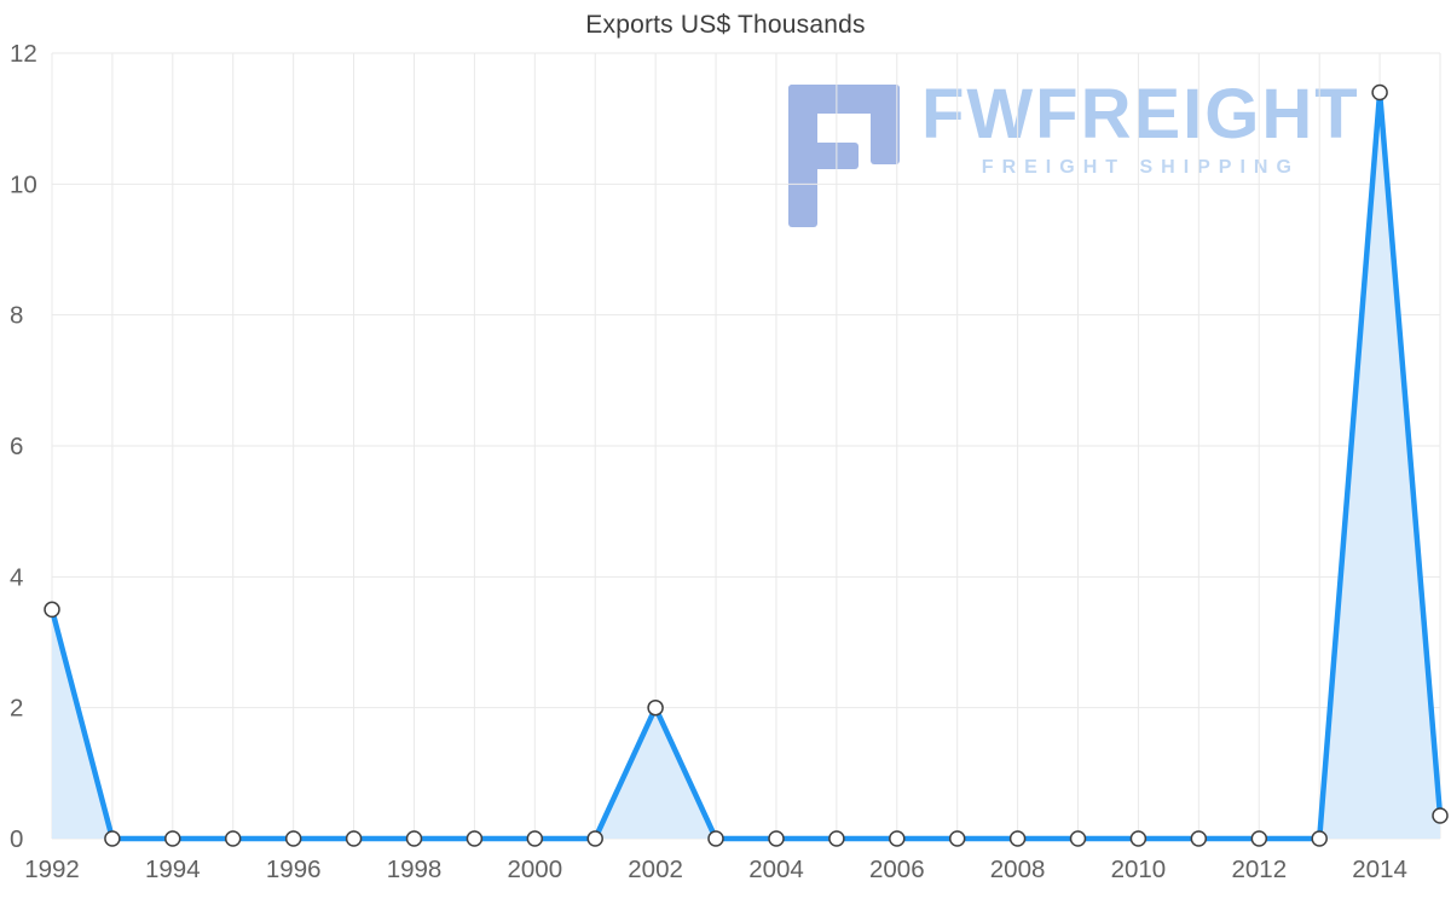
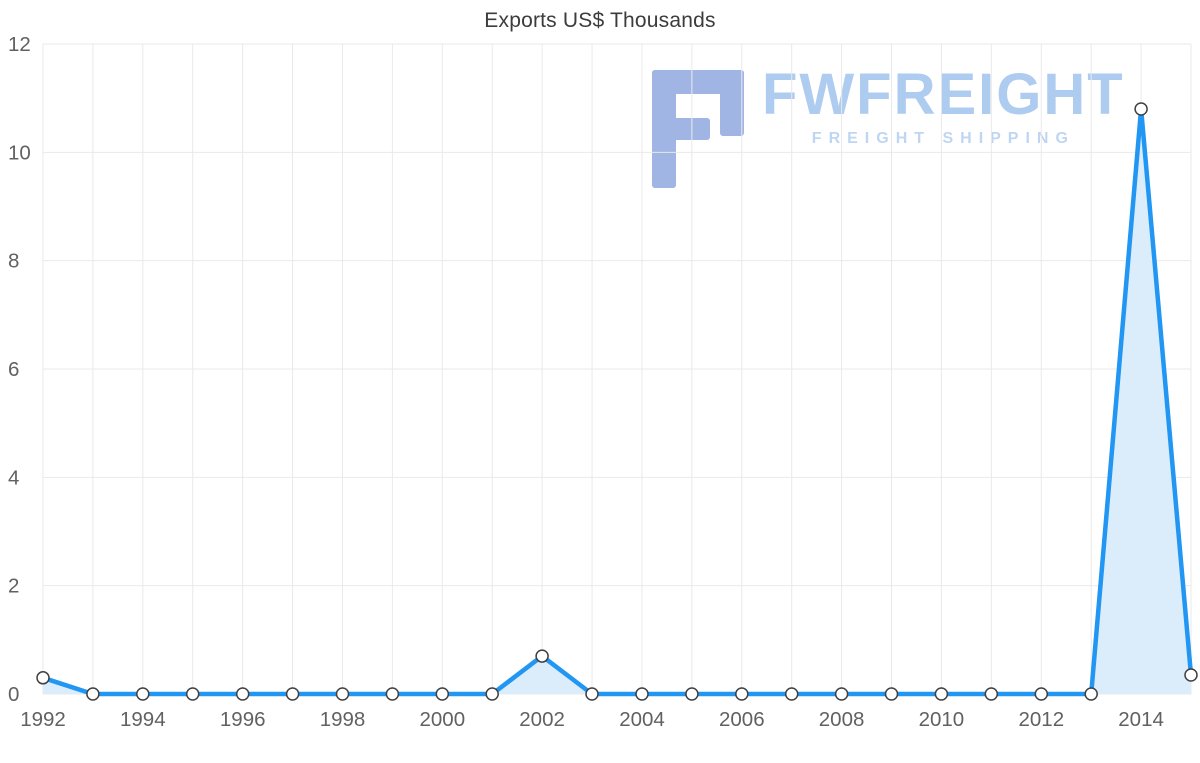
1992: 3.5 -> 0.3
2002: 2.0 -> 0.7
2014: 11.4 -> 10.8
